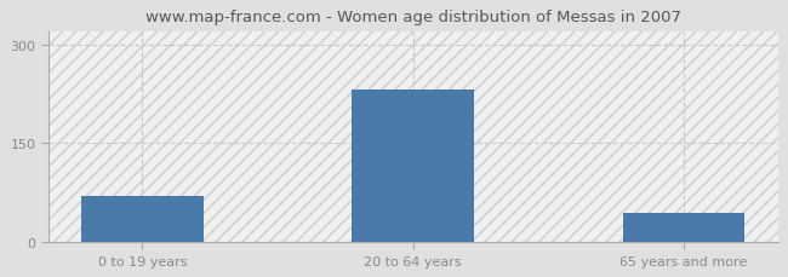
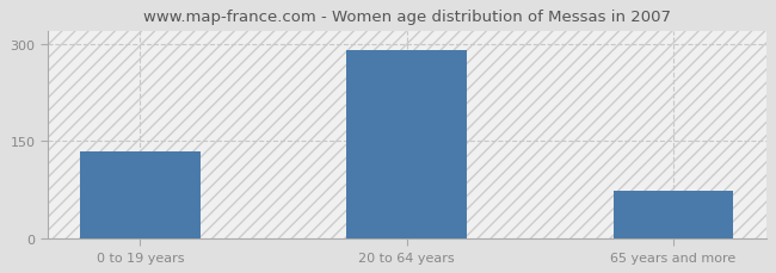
0 to 19 years: 70 -> 135
20 to 64 years: 232 -> 290
65 years and more: 44 -> 73
